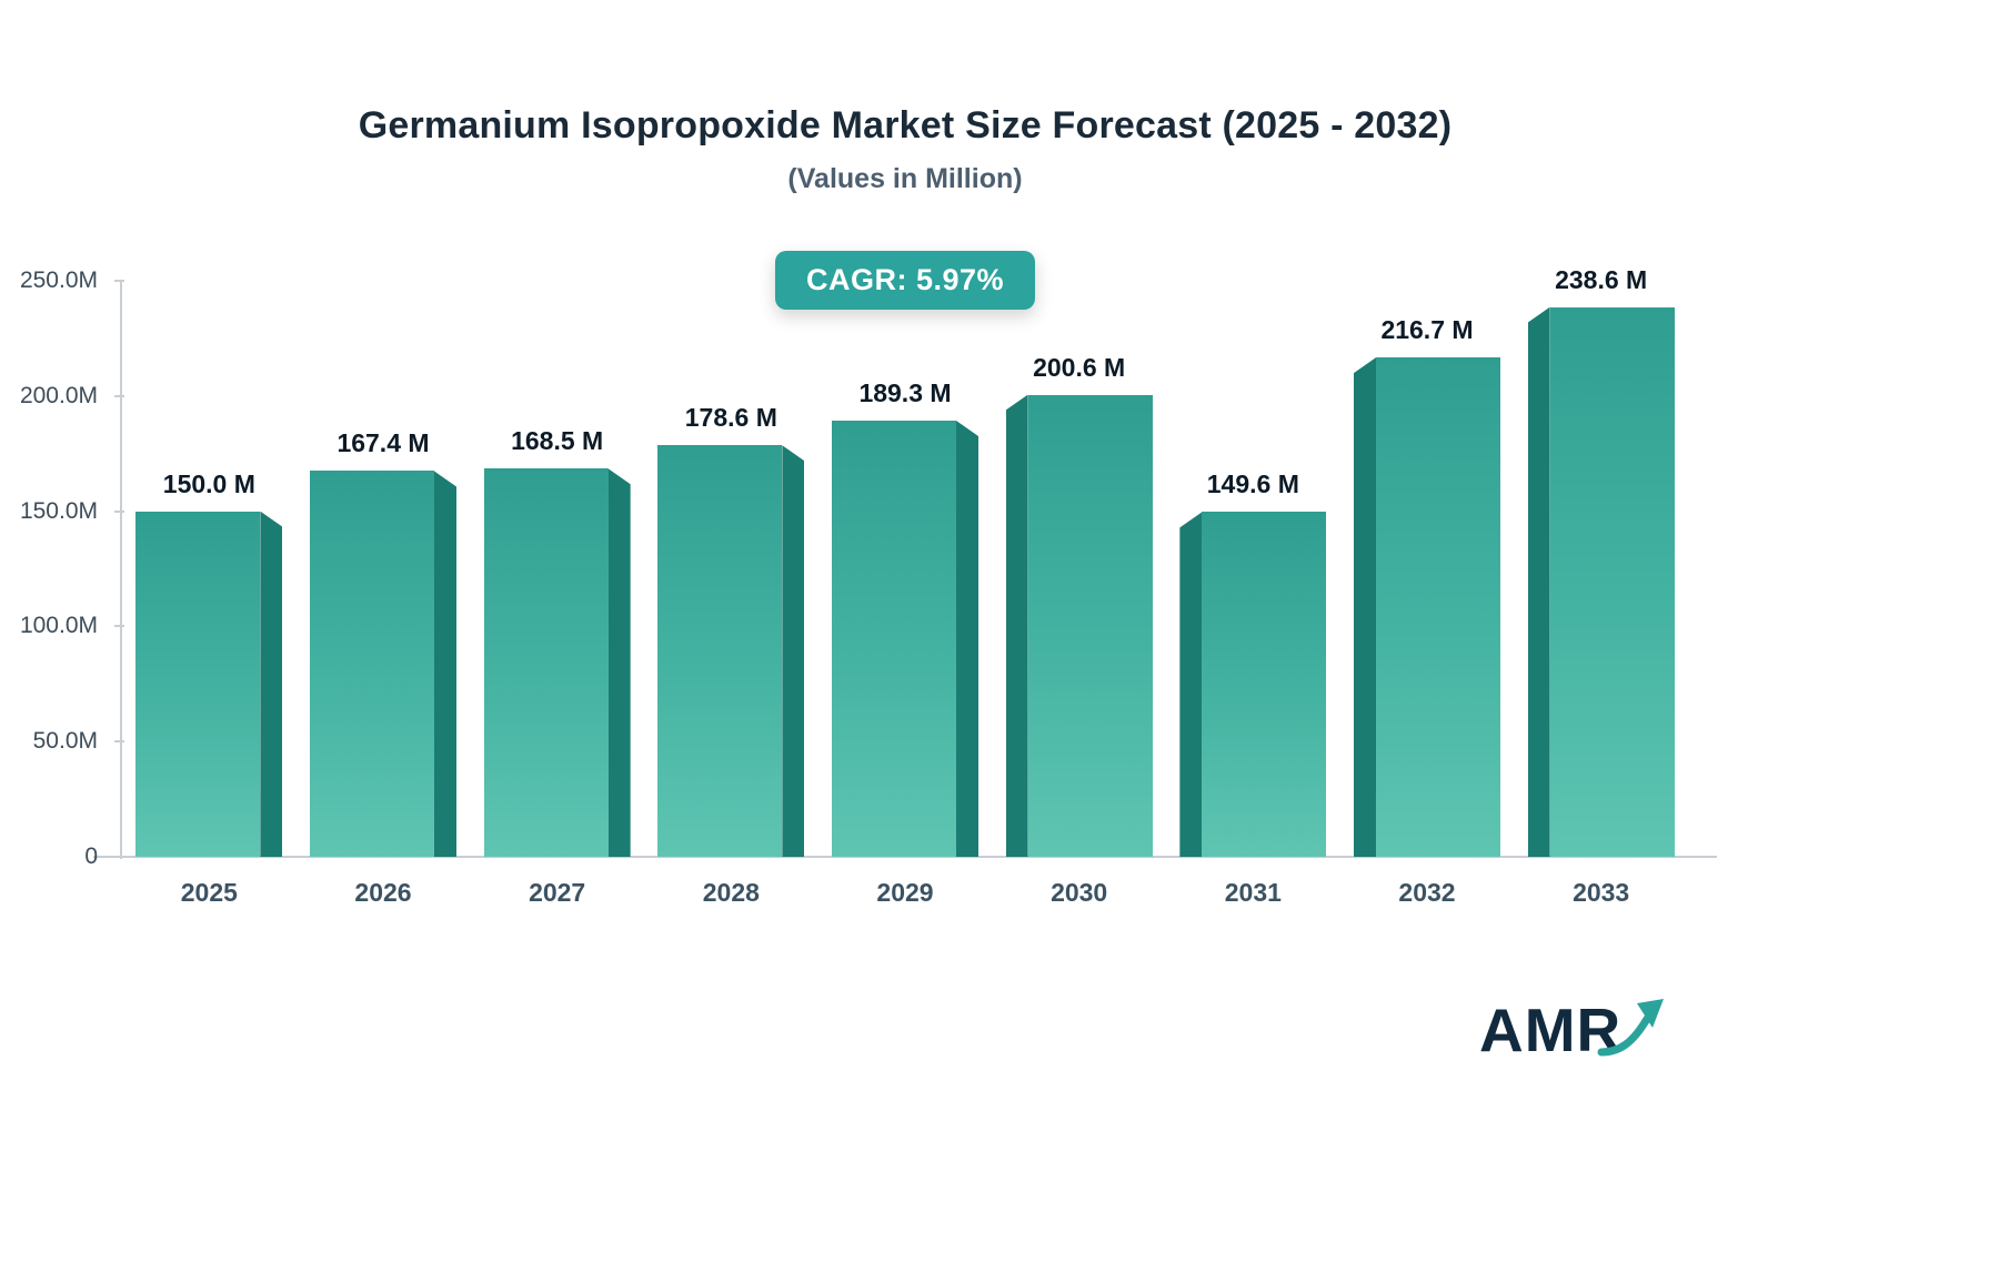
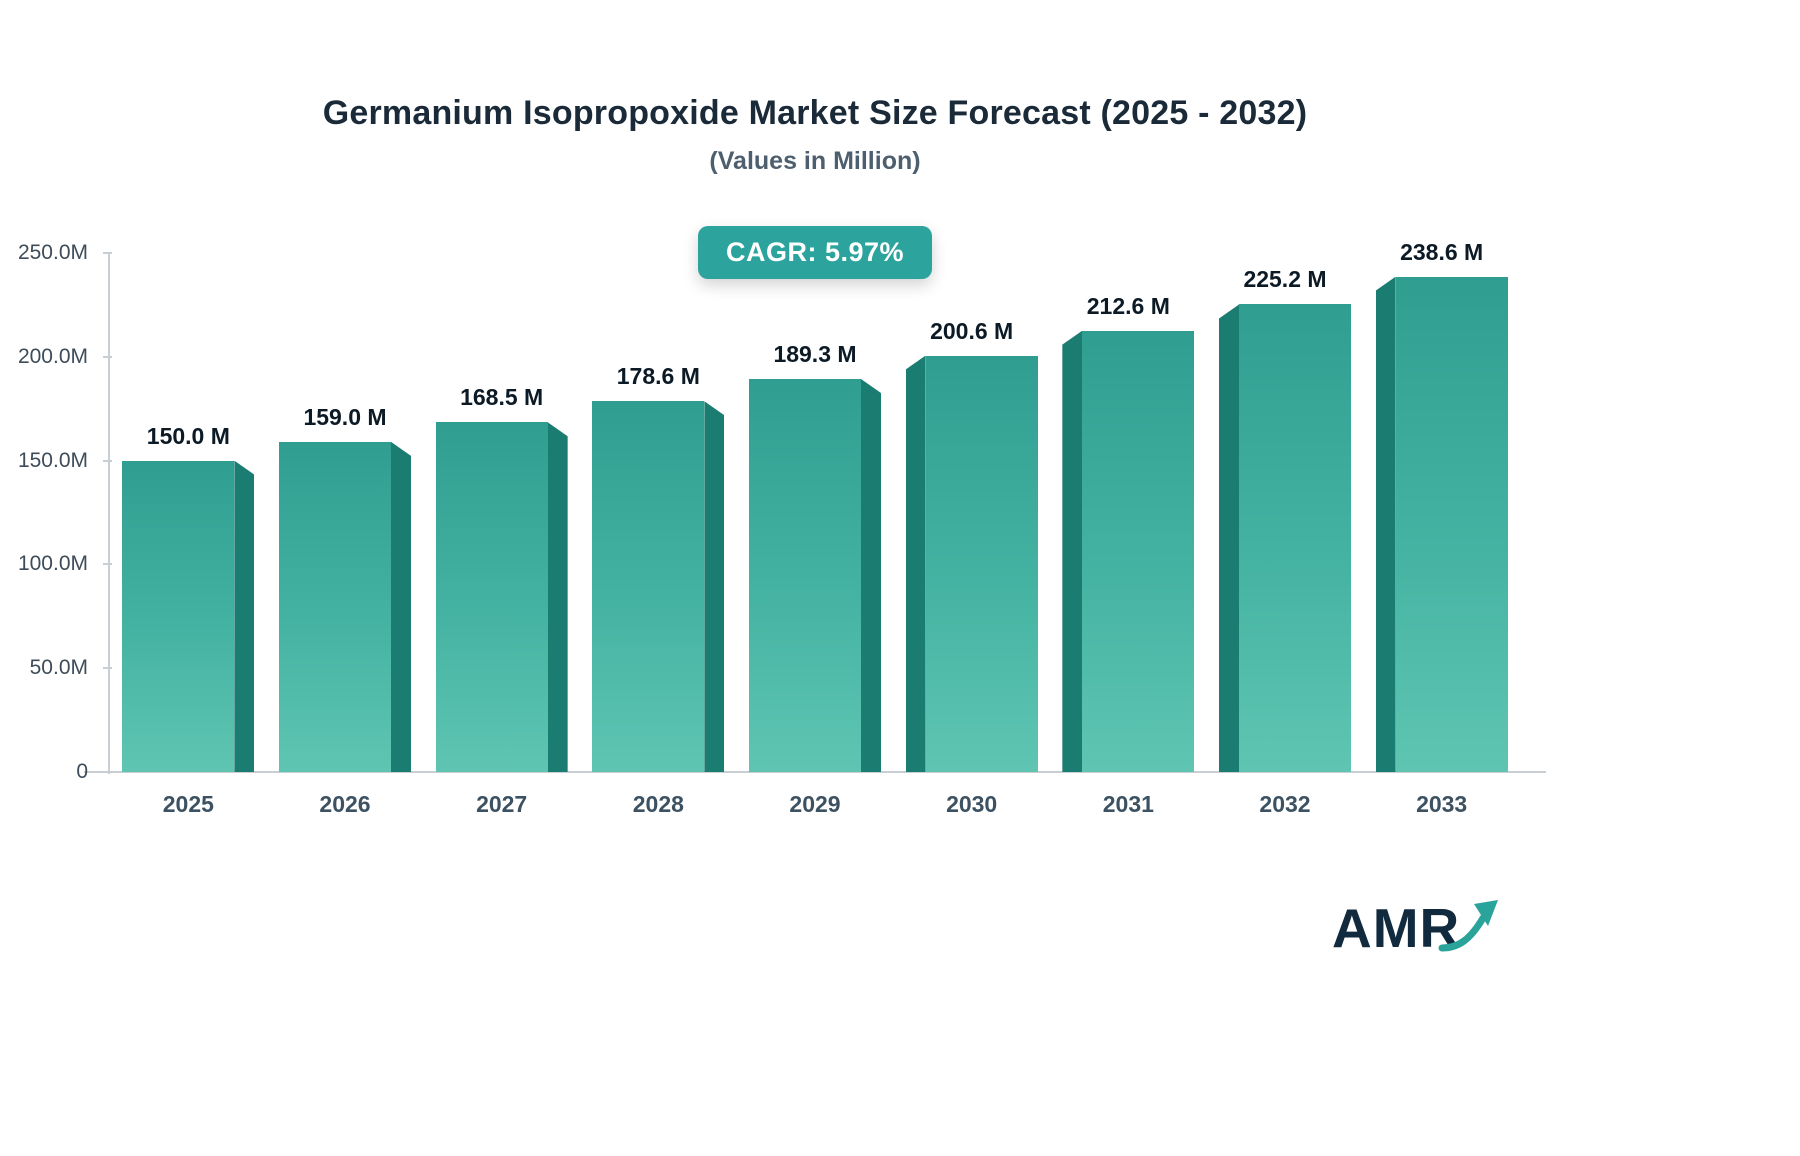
2026: 167.4 -> 159.0
2031: 149.6 -> 212.6
2032: 216.7 -> 225.2
